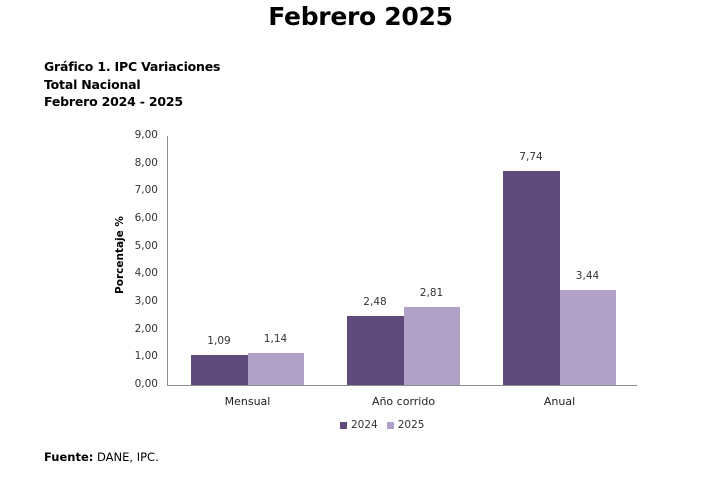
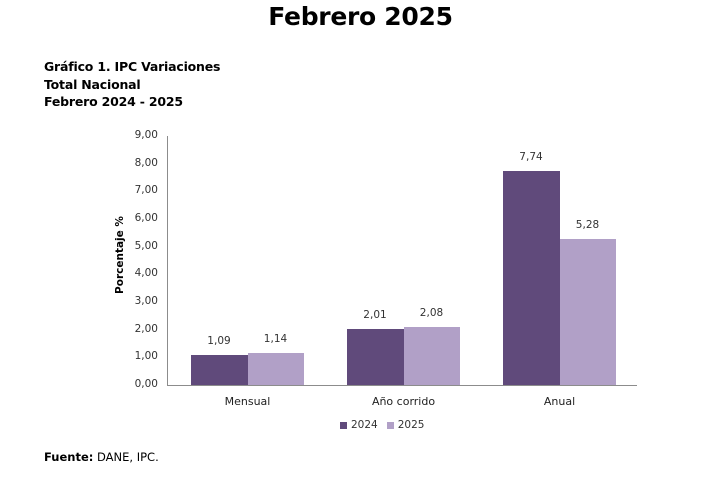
2024/Año corrido: 2,48 -> 2,01
2025/Año corrido: 2,81 -> 2,08
2025/Anual: 3,44 -> 5,28
